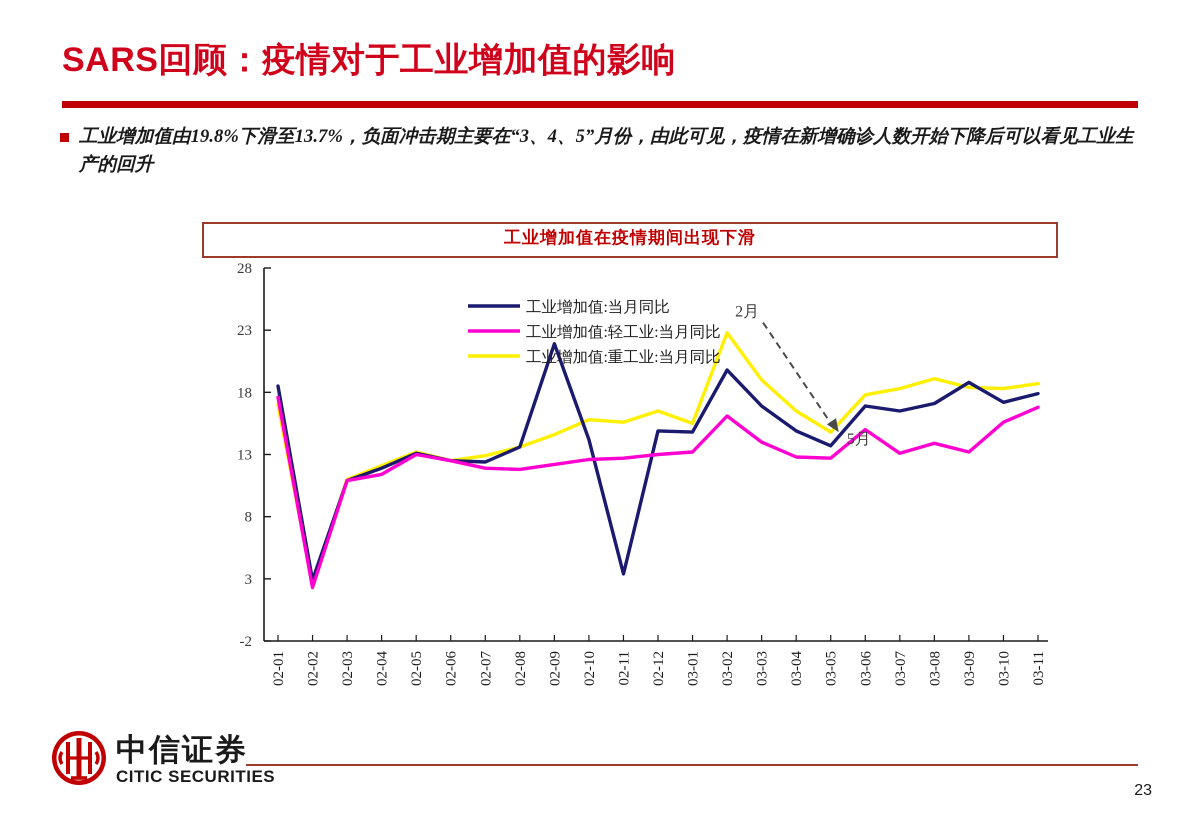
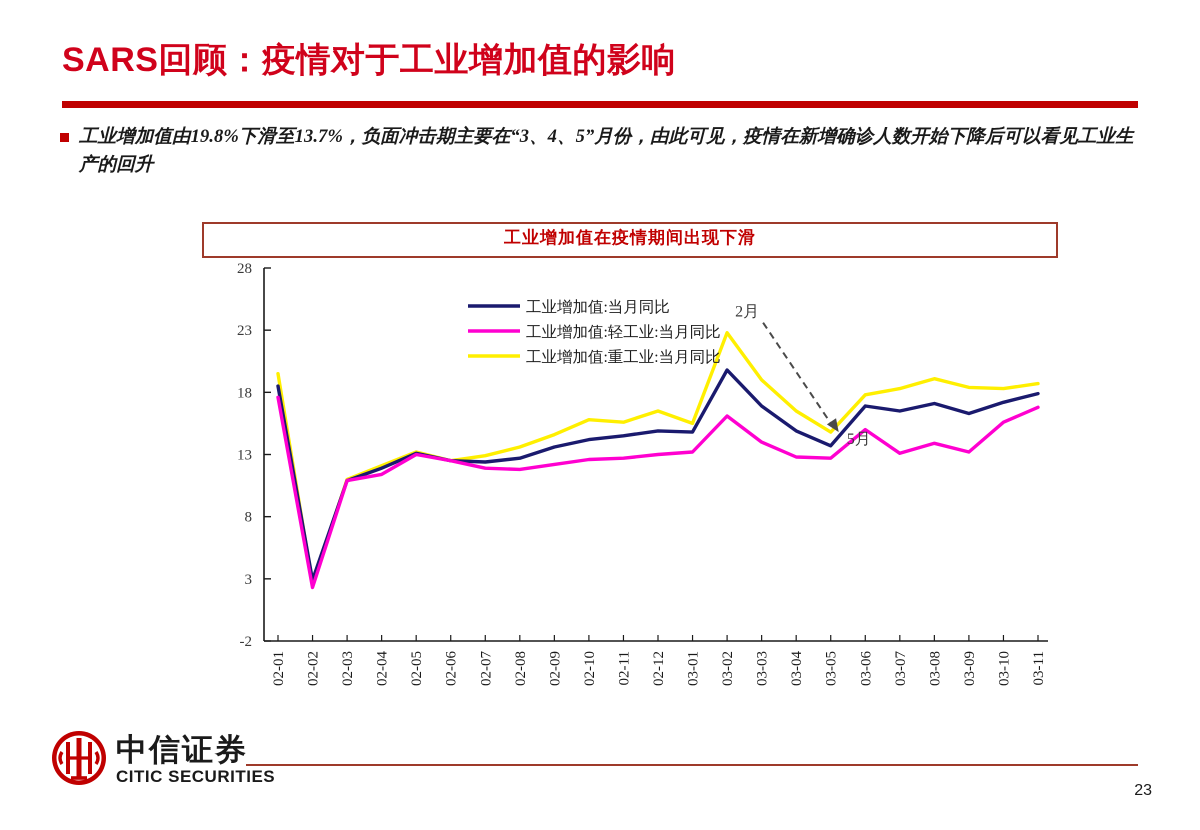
工业增加值:重工业:当月同比/02-01: 17.0 -> 19.5
工业增加值:当月同比/02-08: 13.6 -> 12.7
工业增加值:当月同比/02-09: 21.9 -> 13.6
工业增加值:当月同比/02-11: 3.4 -> 14.5
工业增加值:当月同比/03-09: 18.8 -> 16.3
